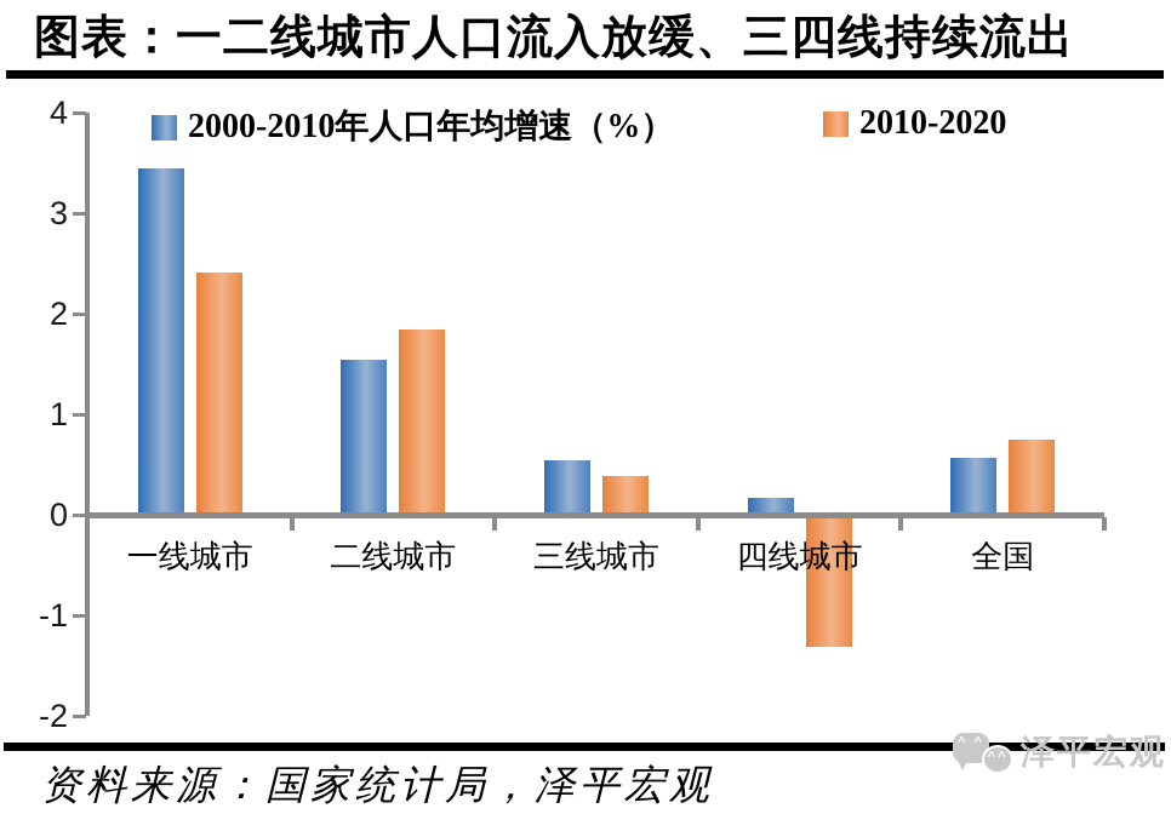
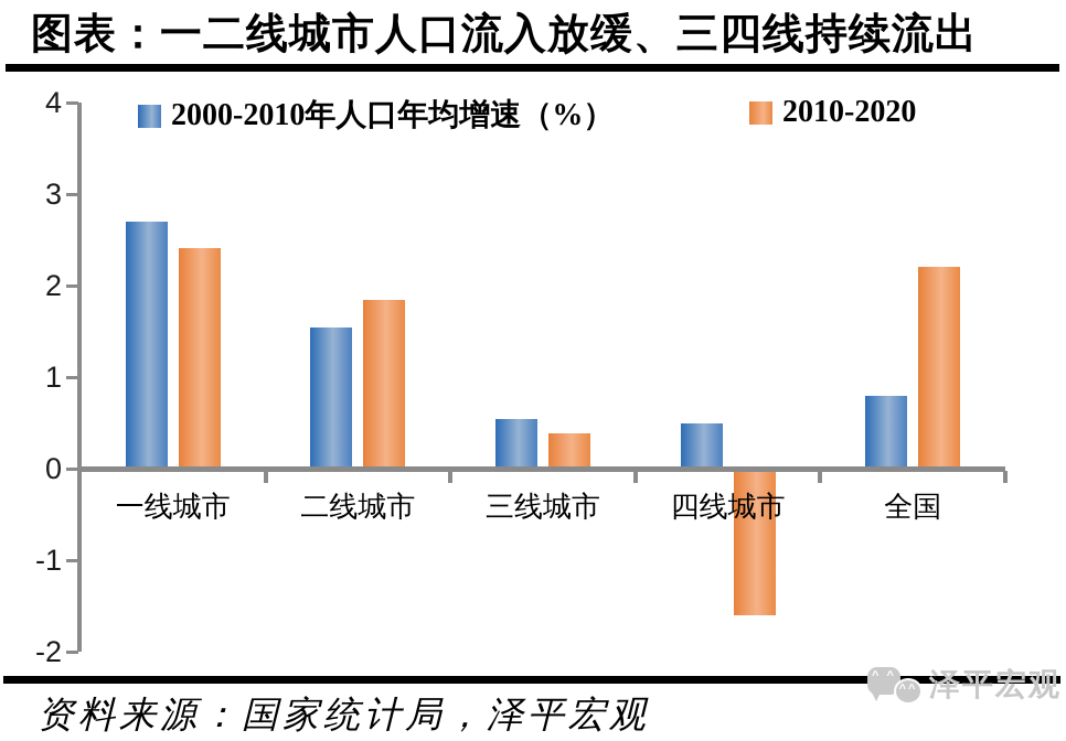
2000-2010年人口年均增速（%）/一线城市: 3.5 -> 2.7
2000-2010年人口年均增速（%）/四线城市: 0.2 -> 0.5
2010-2020/四线城市: -1.3 -> -1.6
2000-2010年人口年均增速（%）/全国: 0.6 -> 0.8
2010-2020/全国: 0.8 -> 2.2
